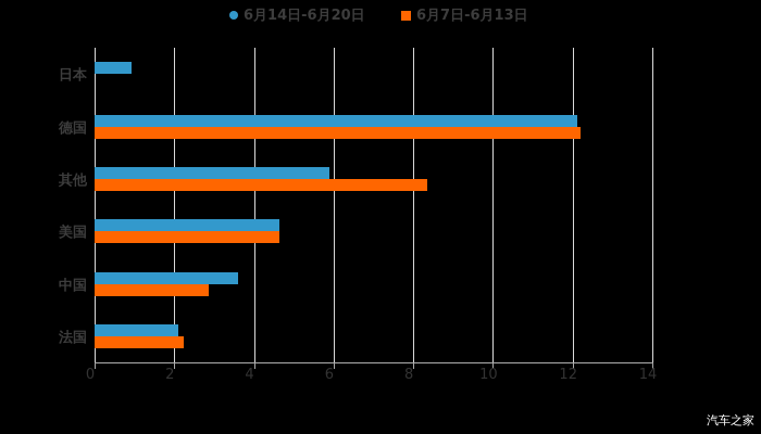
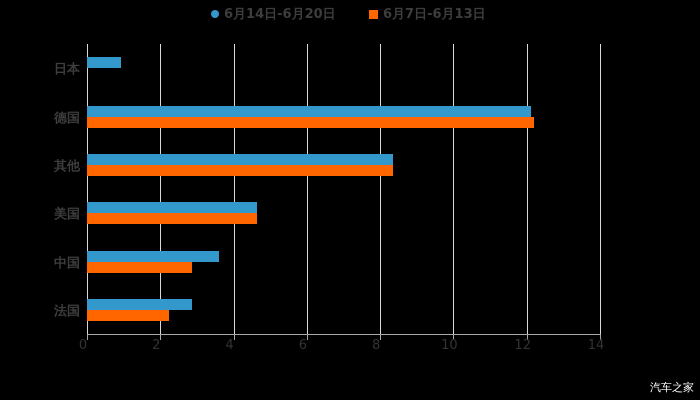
6月14日-6月20日/其他: 5.9 -> 8.4
6月14日-6月20日/法国: 2.1 -> 2.9
